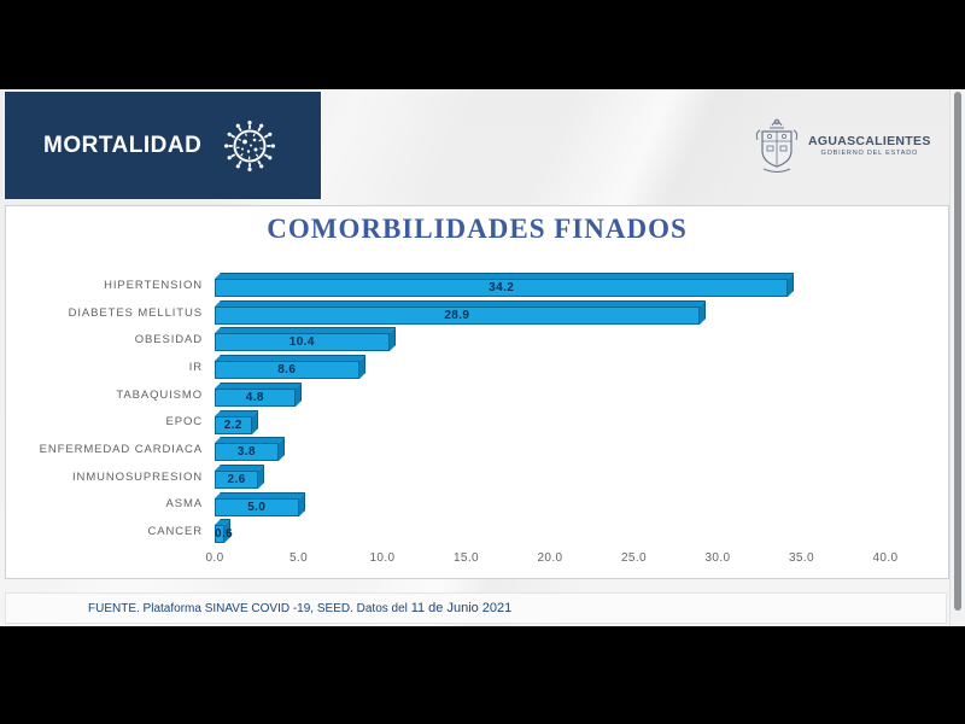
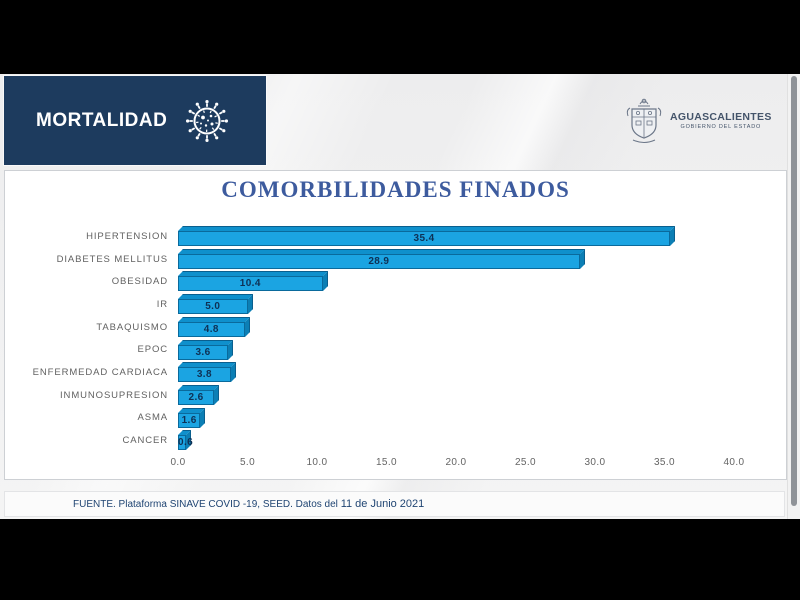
HIPERTENSION: 34.2 -> 35.4
IR: 8.6 -> 5.0
EPOC: 2.2 -> 3.6
ASMA: 5.0 -> 1.6
